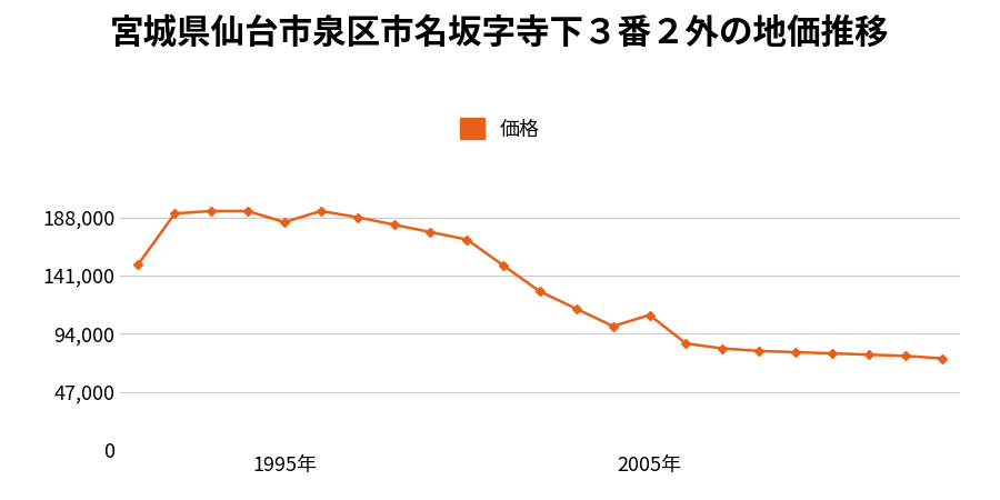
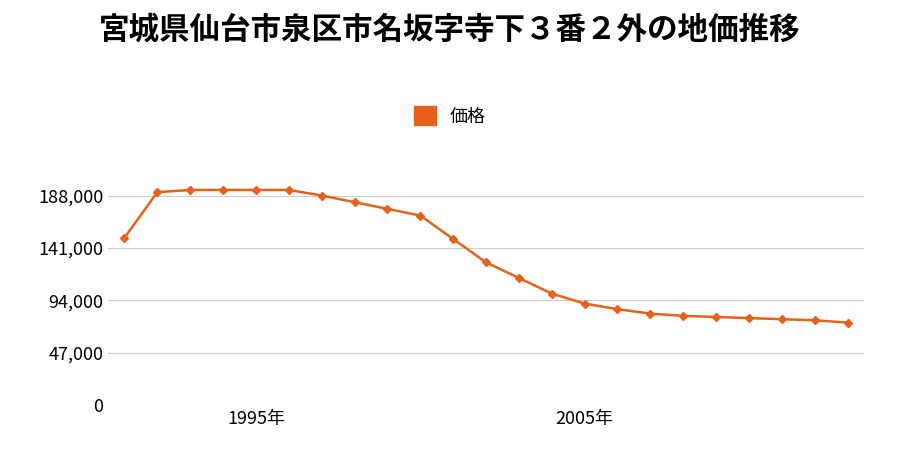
1995年: 184,000 -> 193,000
2005年: 109,000 -> 91,000
